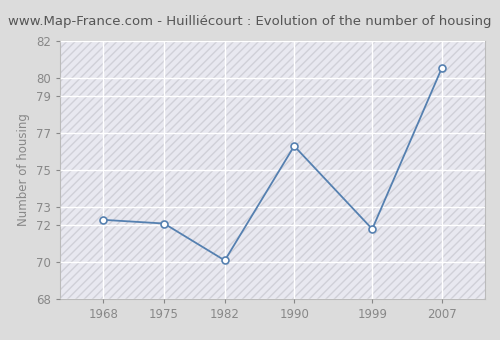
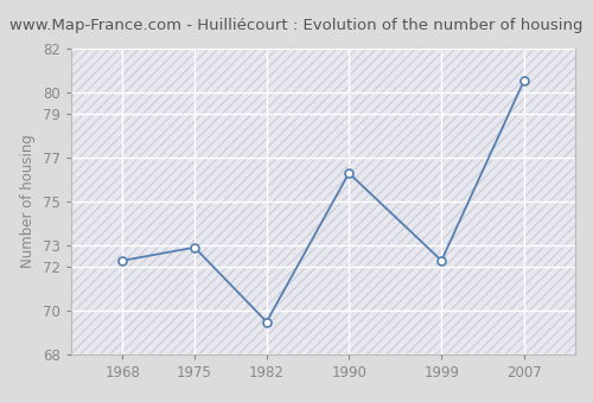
1975: 72.1 -> 72.9
1982: 70.1 -> 69.5
1999: 71.8 -> 72.3
